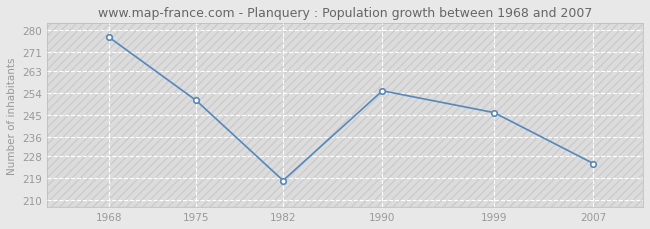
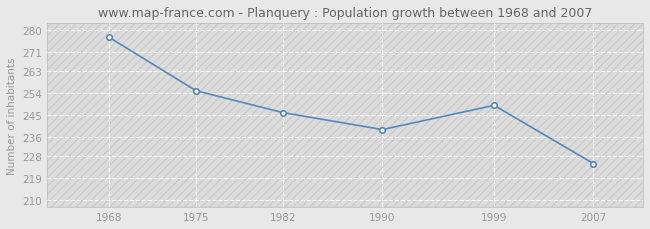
1975: 251 -> 255
1982: 218 -> 246
1990: 255 -> 239
1999: 246 -> 249
